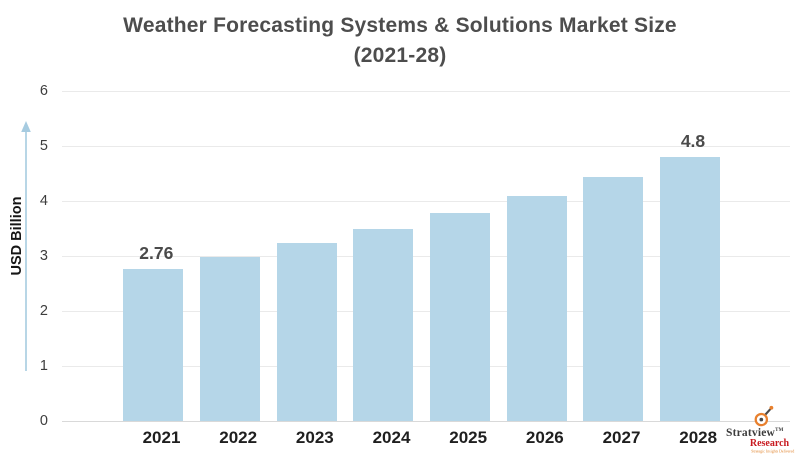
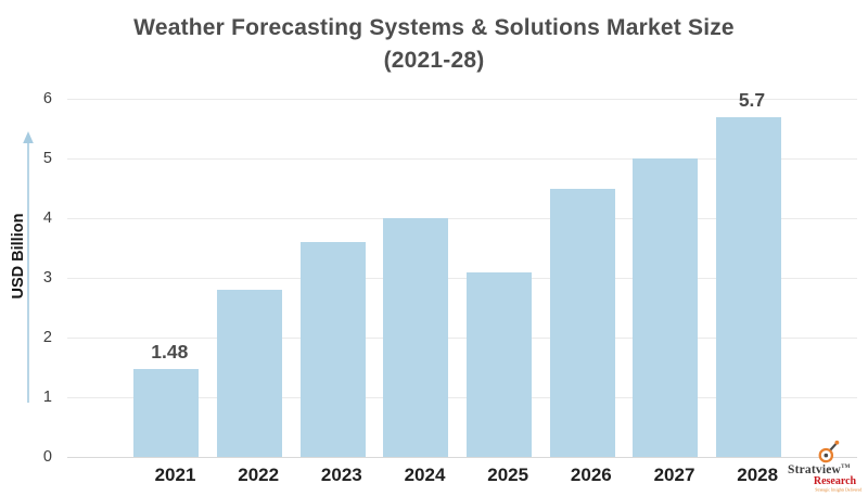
2021: 2.76 -> 1.48
2022: 3.0 -> 2.8
2023: 3.2 -> 3.6
2024: 3.5 -> 4.0
2025: 3.8 -> 3.1
2026: 4.1 -> 4.5
2027: 4.4 -> 5.0
2028: 4.8 -> 5.7
